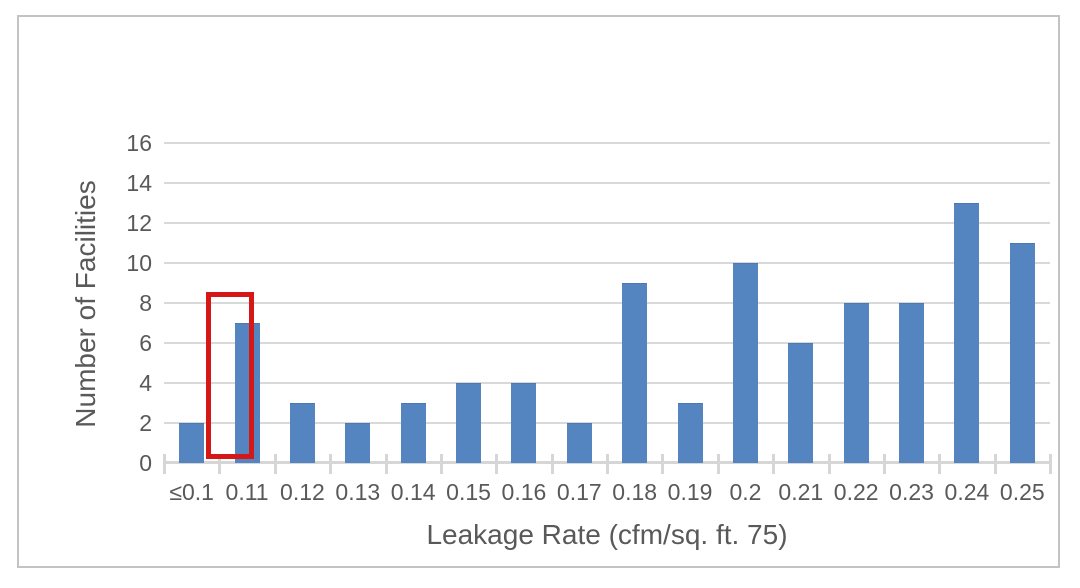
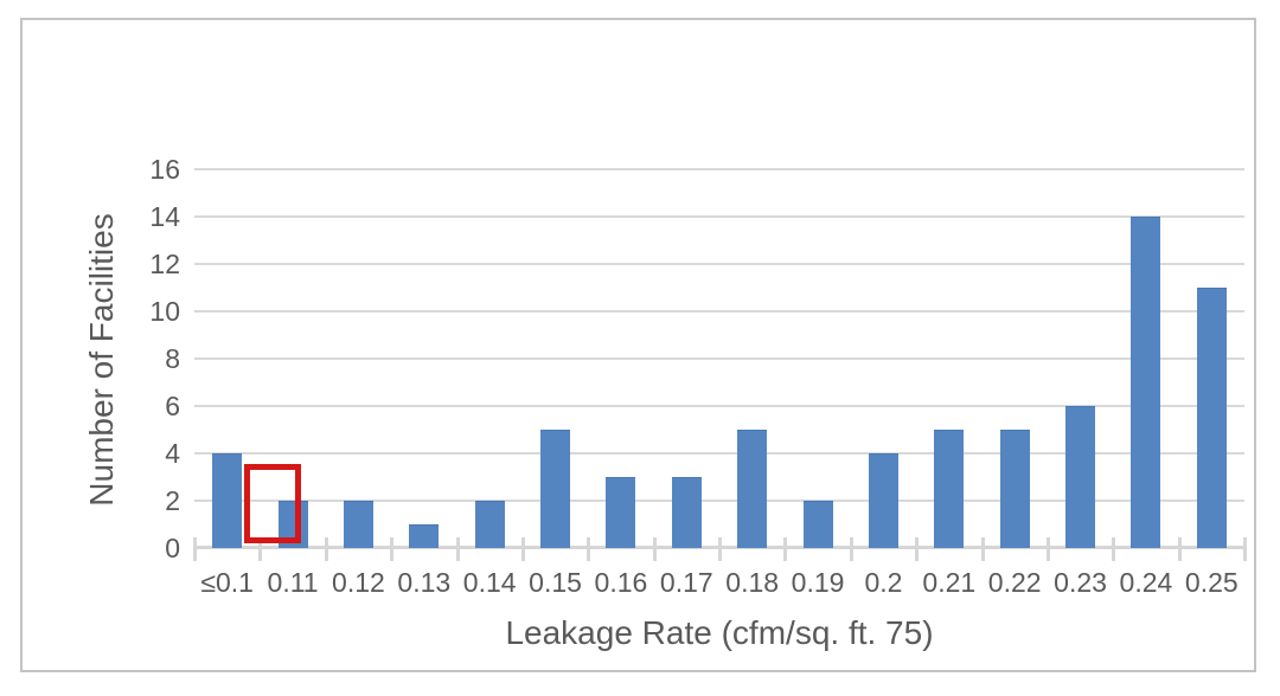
≤0.1: 2 -> 4
0.11: 7 -> 2
0.12: 3 -> 2
0.13: 2 -> 1
0.14: 3 -> 2
0.15: 4 -> 5
0.16: 4 -> 3
0.17: 2 -> 3
0.18: 9 -> 5
0.19: 3 -> 2
0.2: 10 -> 4
0.21: 6 -> 5
0.22: 8 -> 5
0.23: 8 -> 6
0.24: 13 -> 14
